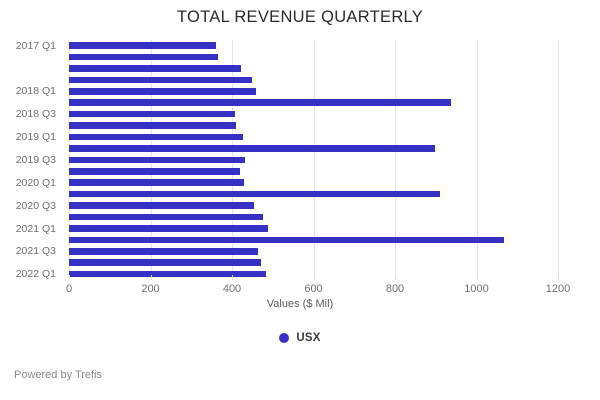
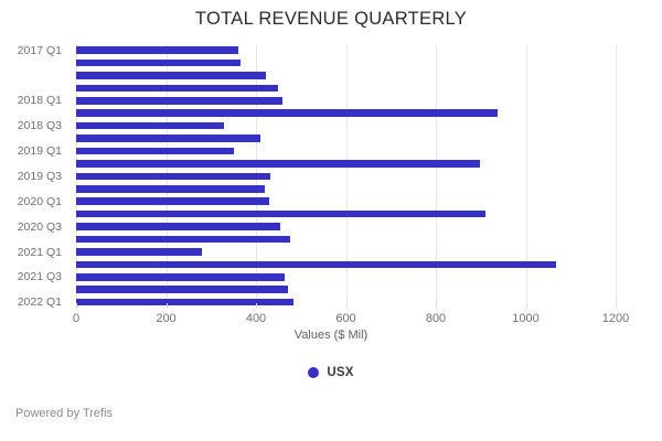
2018 Q3: 410 -> 330
2019 Q1: 430 -> 350
2021 Q1: 490 -> 280
